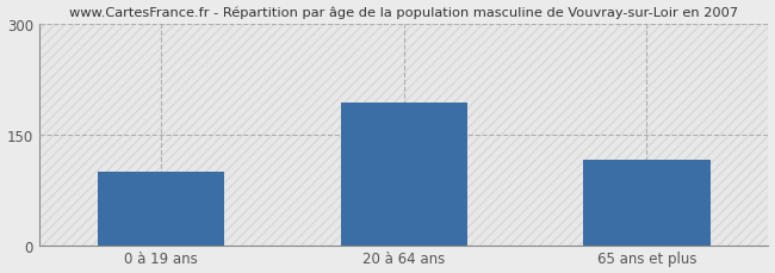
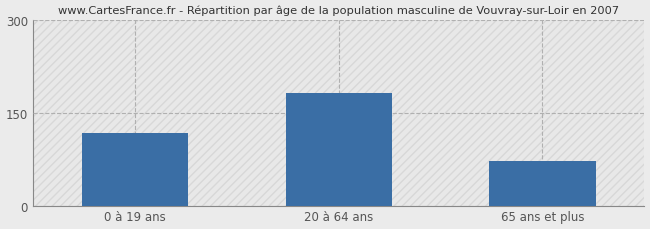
0 à 19 ans: 100 -> 118
20 à 64 ans: 194 -> 182
65 ans et plus: 116 -> 72
